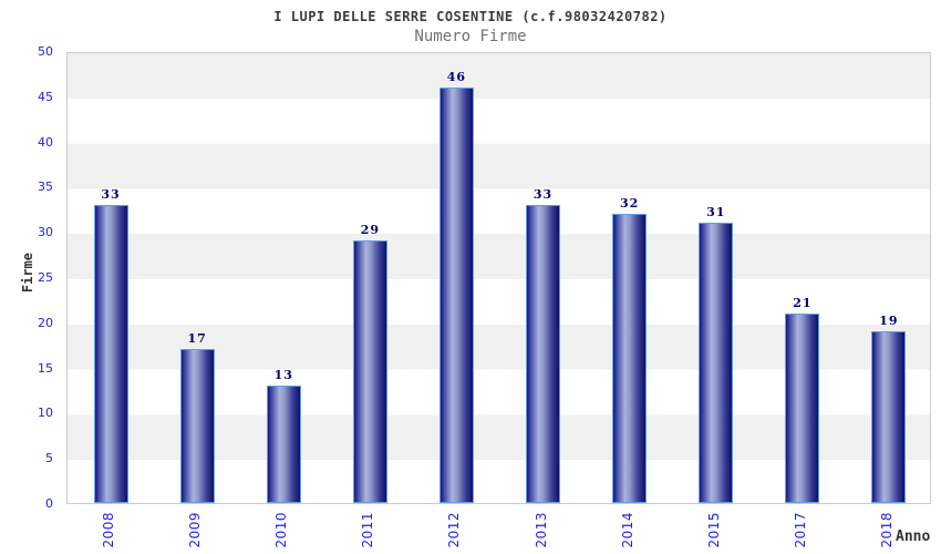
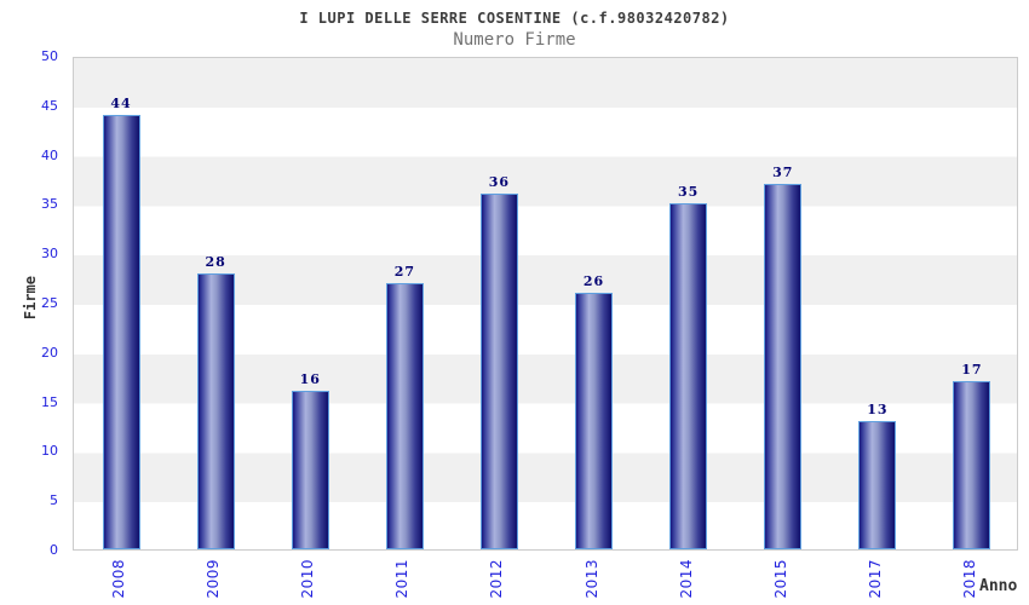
2008: 33 -> 44
2009: 17 -> 28
2010: 13 -> 16
2011: 29 -> 27
2012: 46 -> 36
2013: 33 -> 26
2014: 32 -> 35
2015: 31 -> 37
2017: 21 -> 13
2018: 19 -> 17
